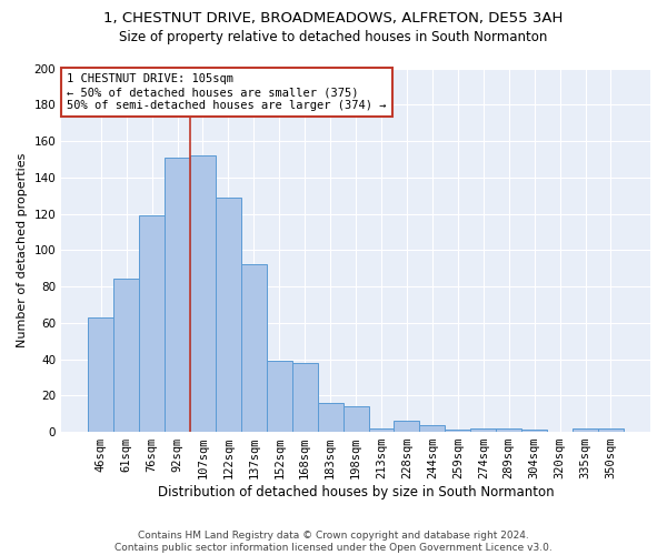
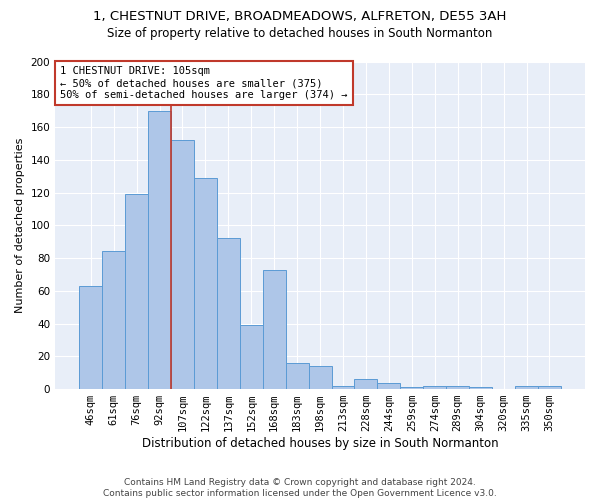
92sqm: 151 -> 170
168sqm: 38 -> 73
